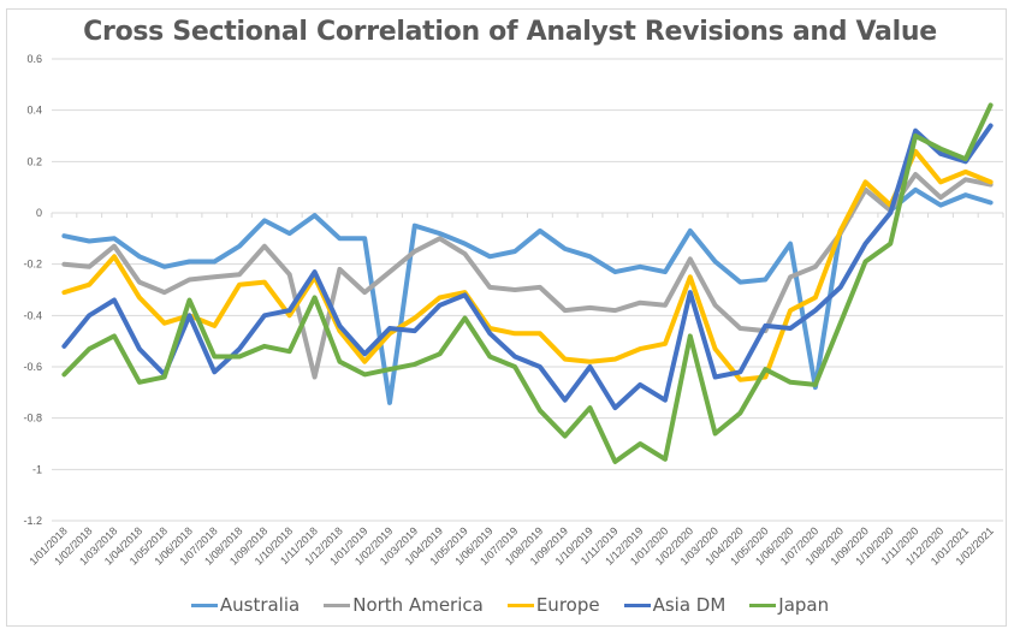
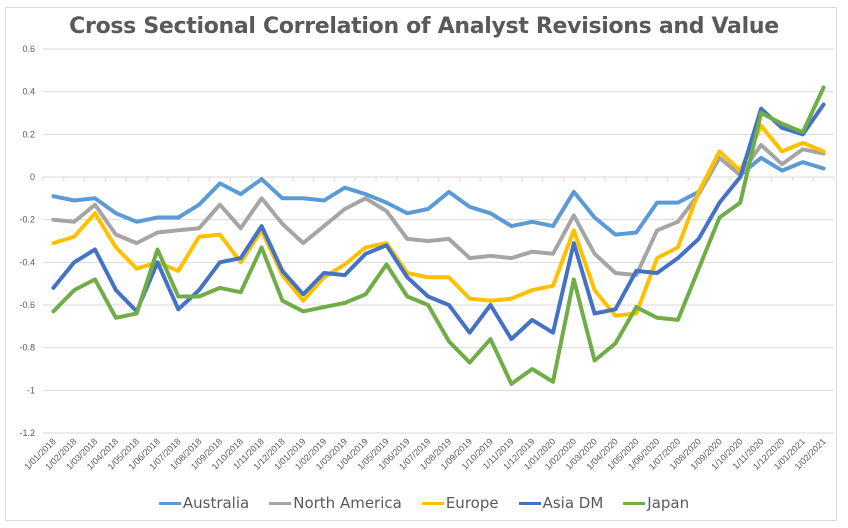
North America/1/11/2018: -0.64 -> -0.10
Australia/1/02/2019: -0.74 -> -0.11
Australia/1/07/2020: -0.68 -> -0.12
